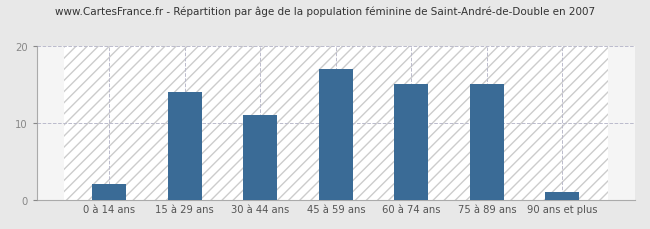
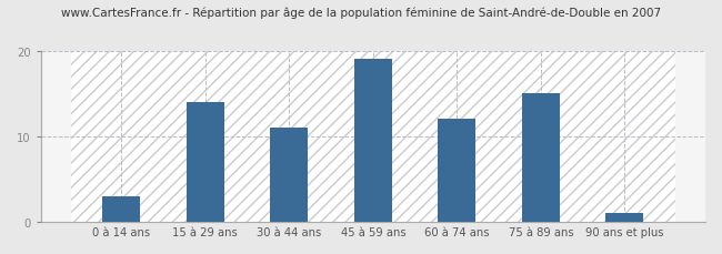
0 à 14 ans: 2 -> 3
45 à 59 ans: 17 -> 19
60 à 74 ans: 15 -> 12
